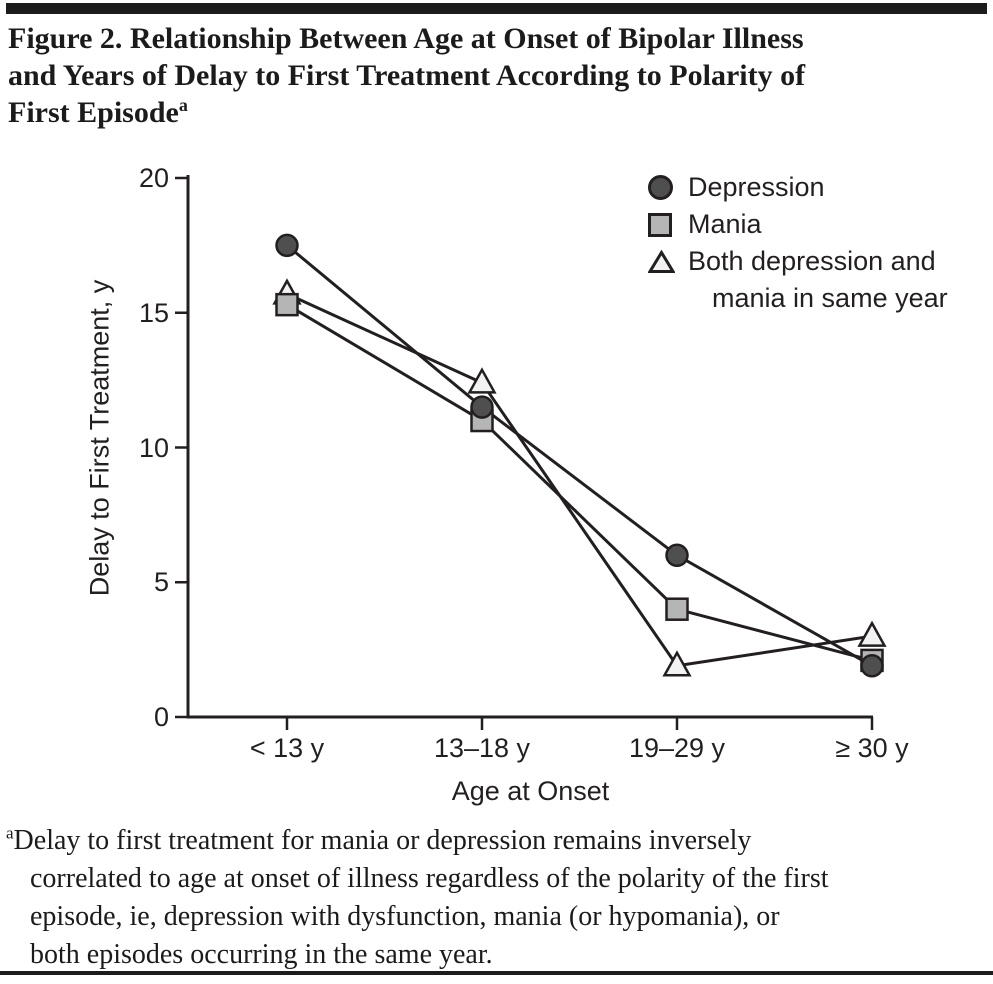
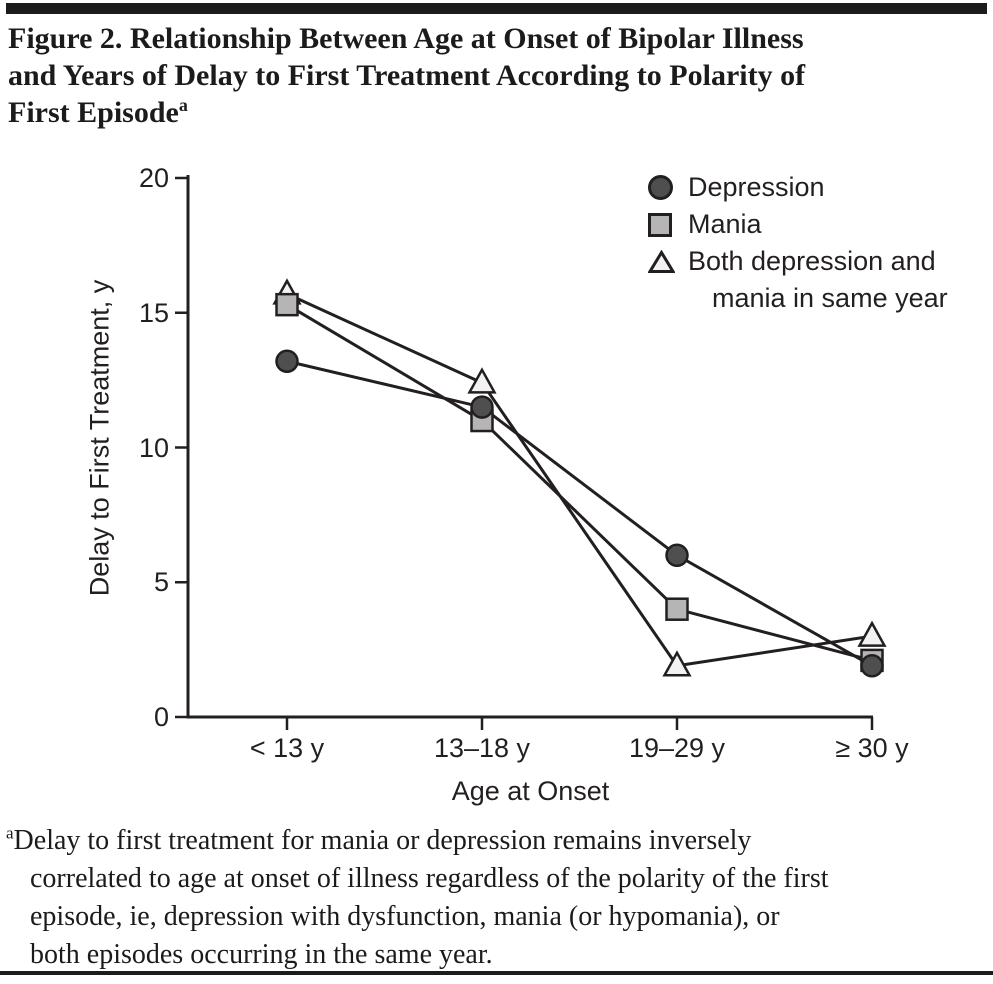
Depression/< 13 y: 17.5 -> 13.2
